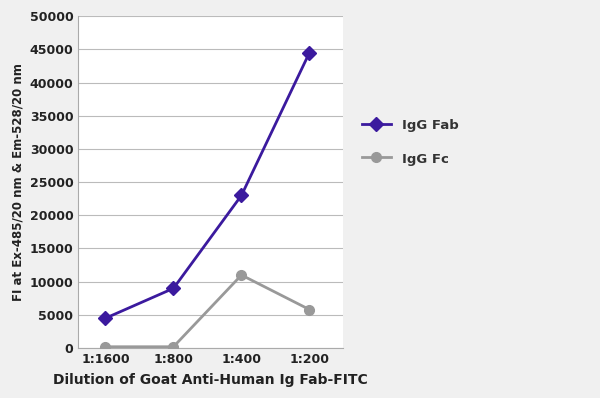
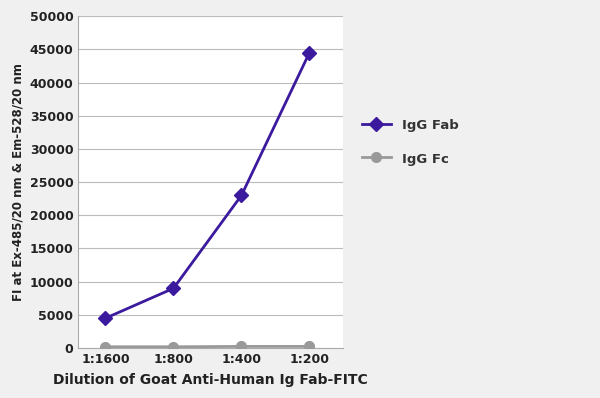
IgG Fc/1:400: 11000 -> 200
IgG Fc/1:200: 5800 -> 200
